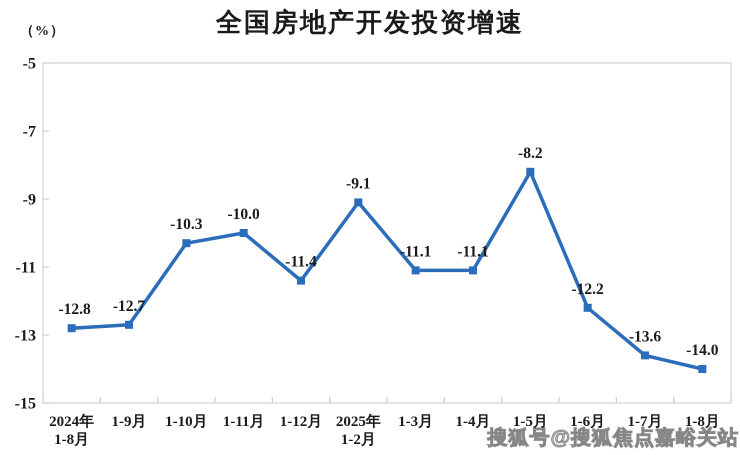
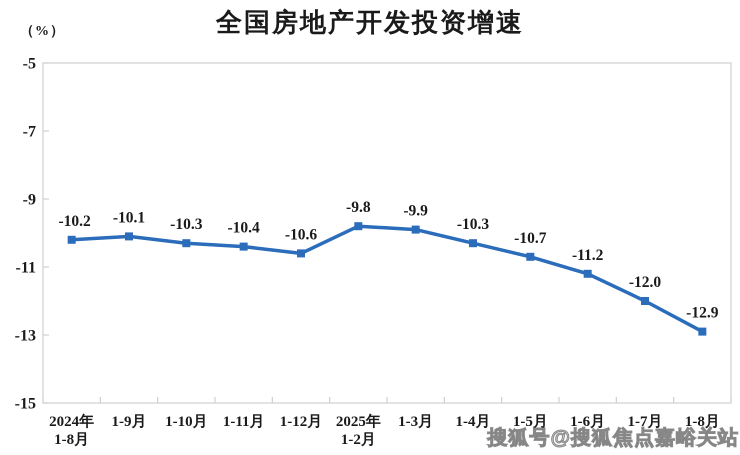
2024年 1-8月: -12.8 -> -10.2
1-9月: -12.7 -> -10.1
1-11月: -10.0 -> -10.4
1-12月: -11.4 -> -10.6
2025年 1-2月: -9.1 -> -9.8
1-3月: -11.1 -> -9.9
1-4月: -11.1 -> -10.3
1-5月: -8.2 -> -10.7
1-6月: -12.2 -> -11.2
1-7月: -13.6 -> -12.0
1-8月: -14.0 -> -12.9
